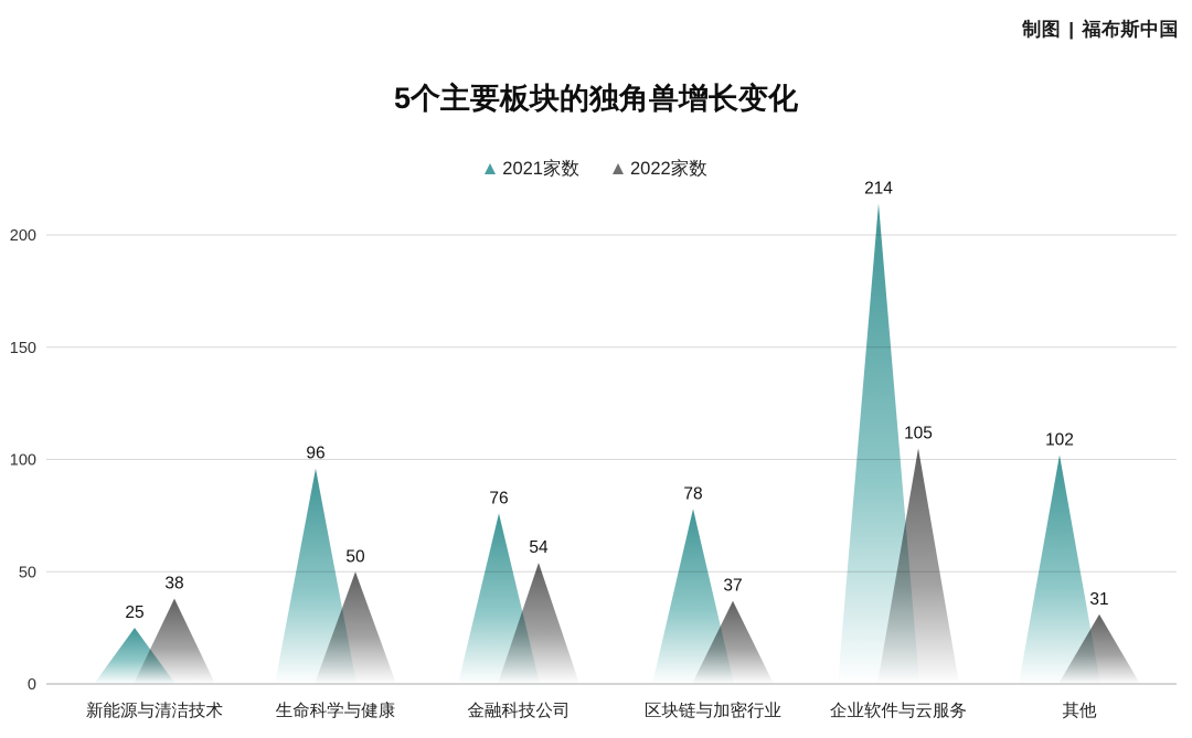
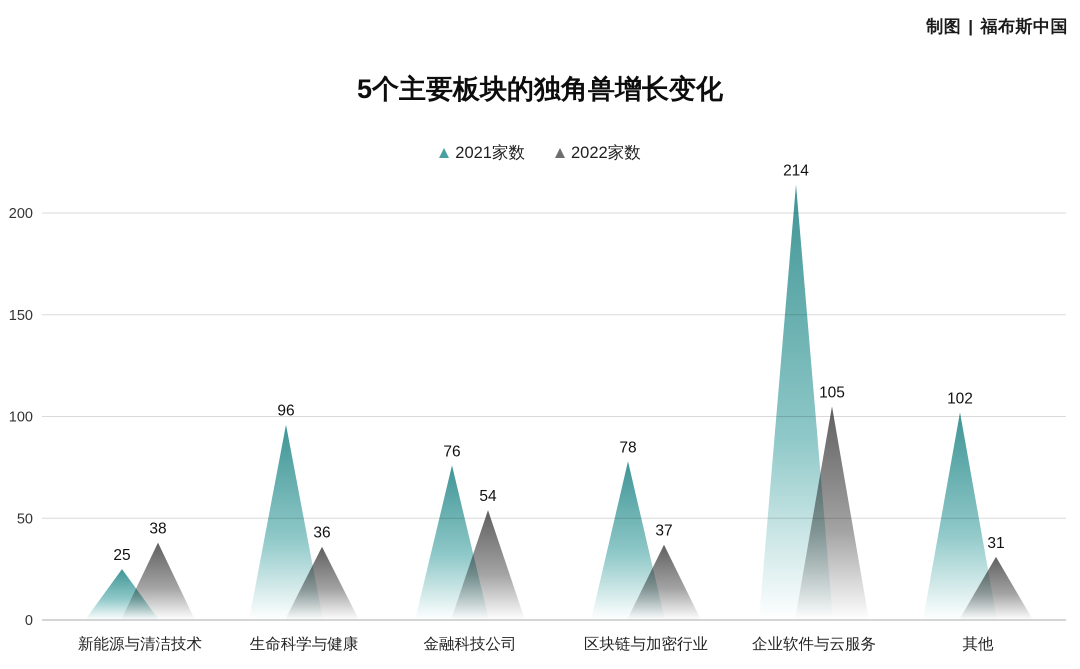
2022家数/生命科学与健康: 50 -> 36
